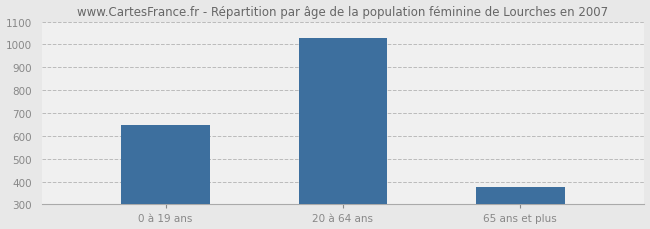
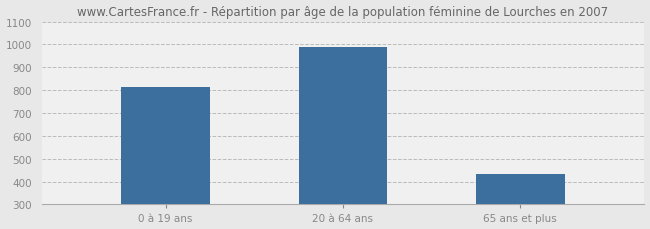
0 à 19 ans: 648 -> 815
20 à 64 ans: 1028 -> 990
65 ans et plus: 375 -> 435
